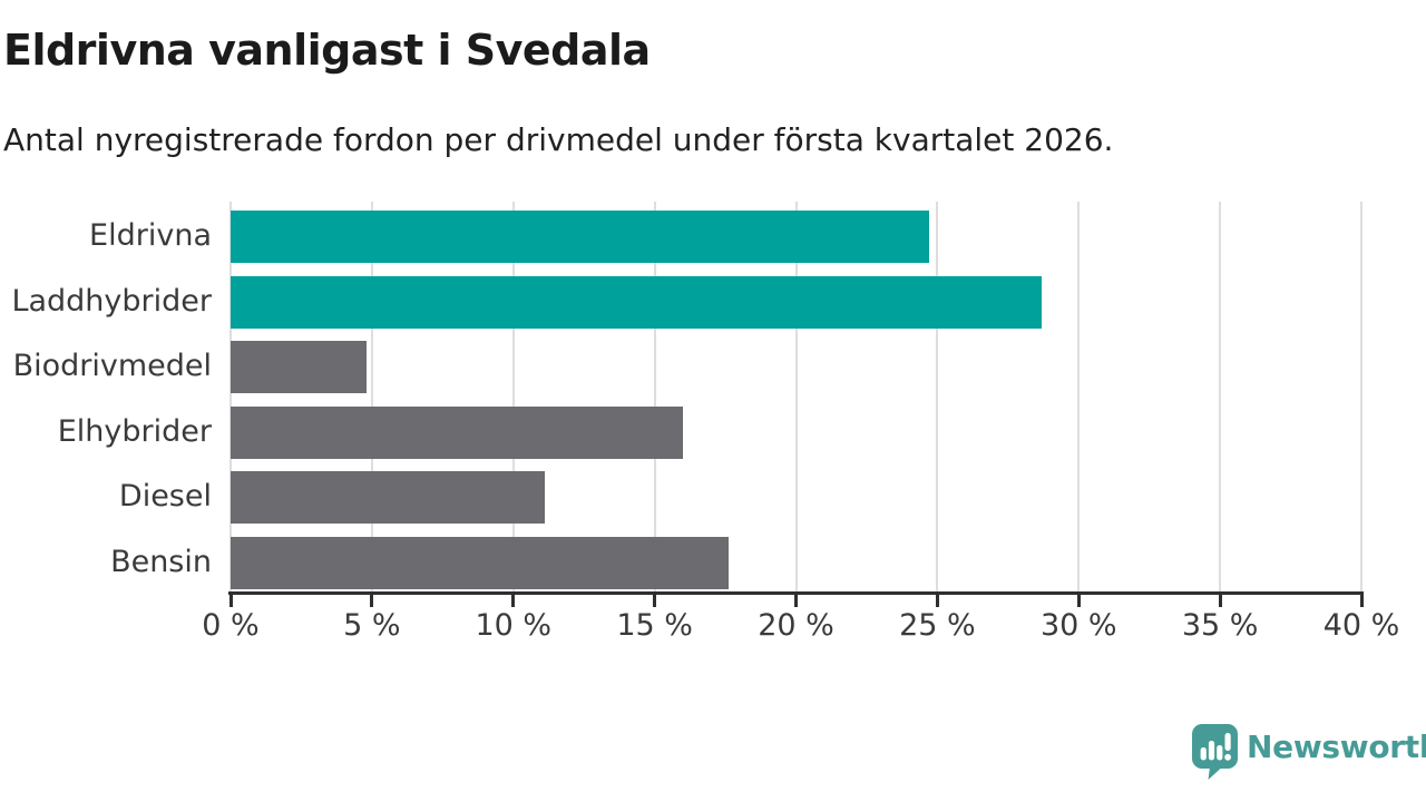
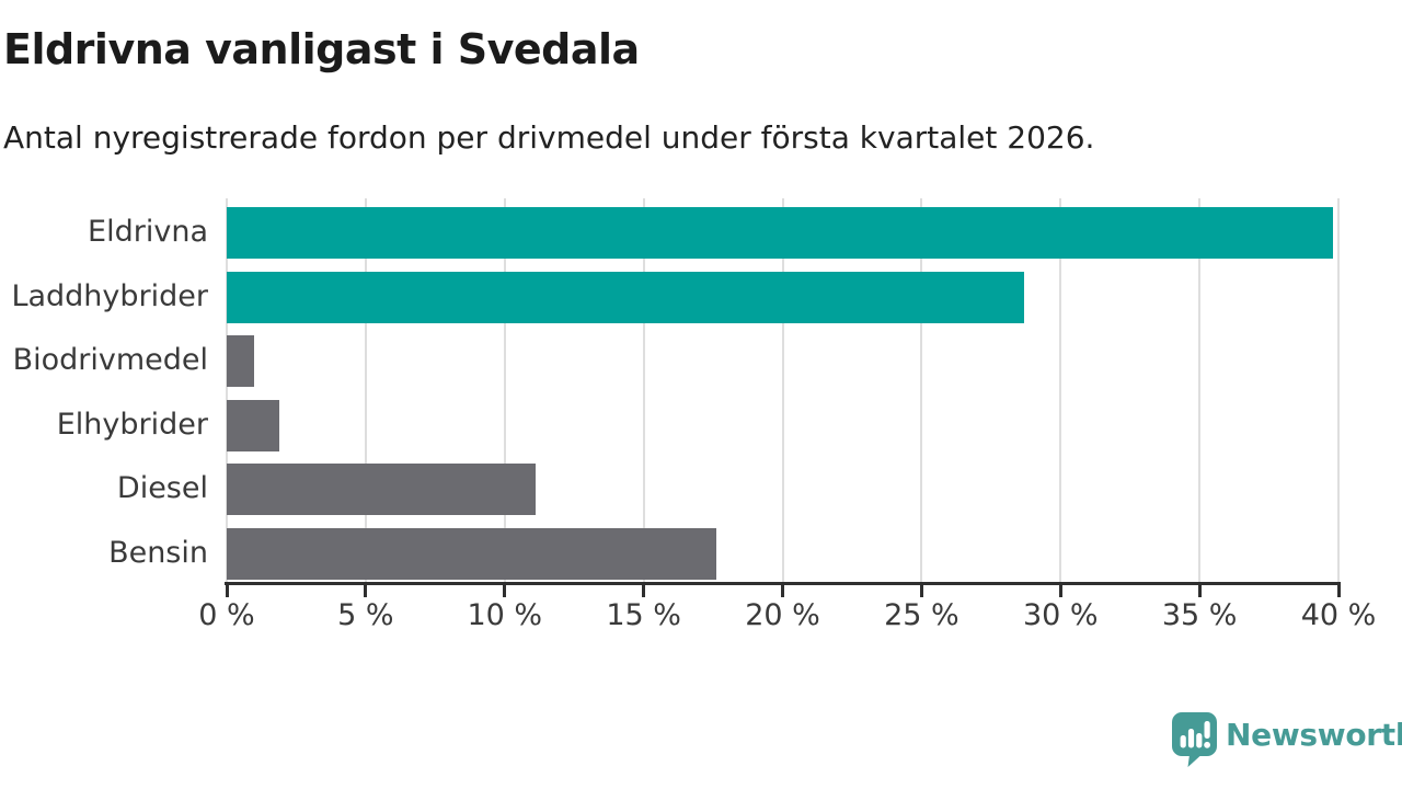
Eldrivna: 24.7% -> 39.8%
Biodrivmedel: 4.8% -> 1.0%
Elhybrider: 16.0% -> 1.9%
